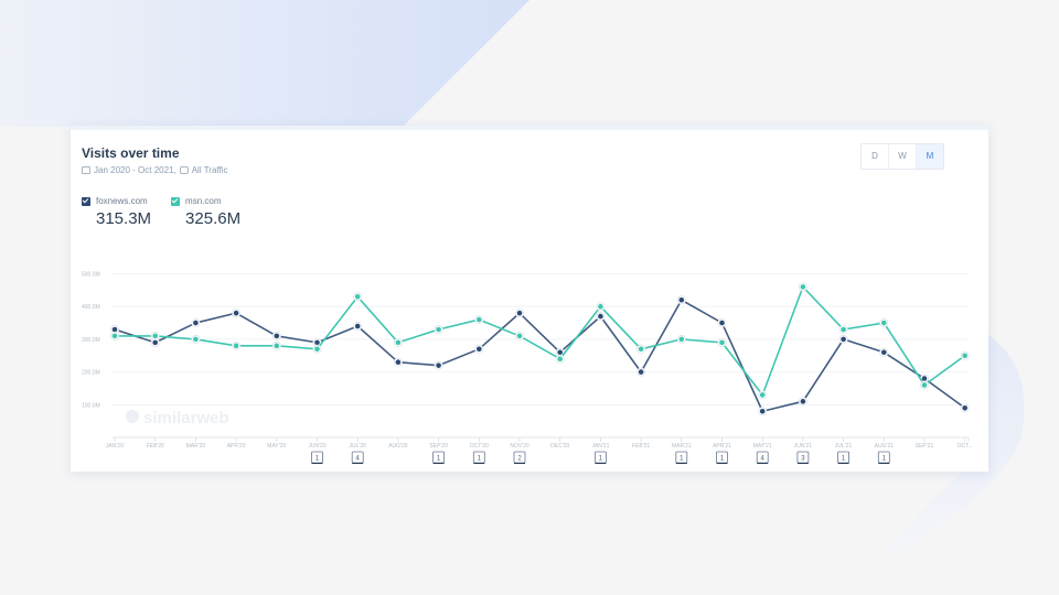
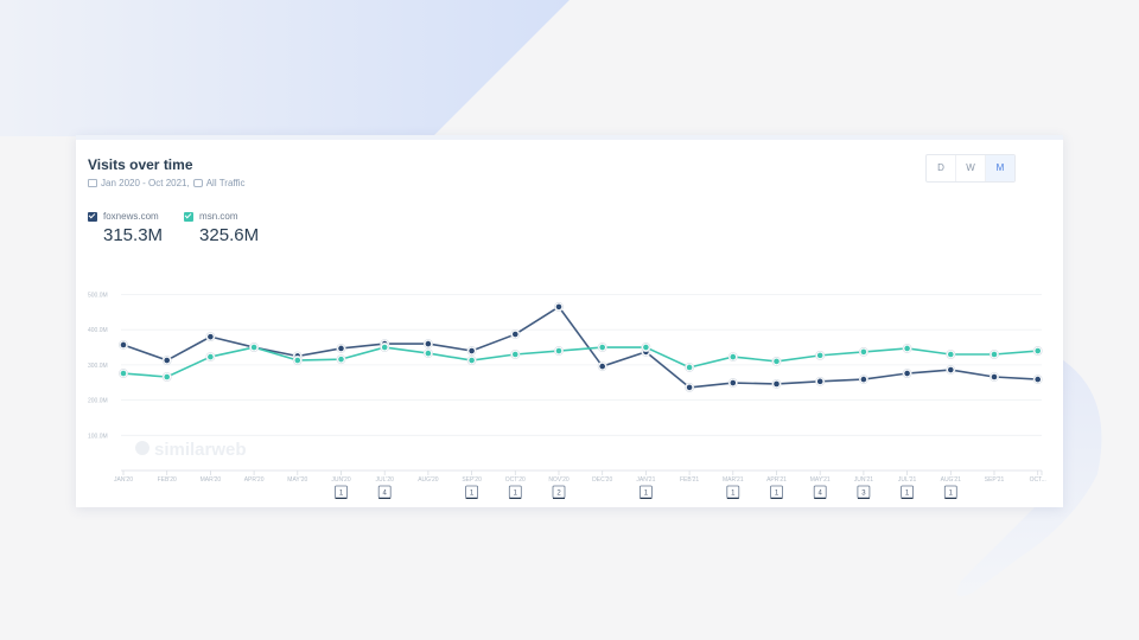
foxnews.com/JAN'20: 330M -> 360M
msn.com/JAN'20: 310M -> 280M
foxnews.com/FEB'20: 290M -> 310M
msn.com/FEB'20: 310M -> 270M
foxnews.com/MAR'20: 350M -> 380M
msn.com/MAR'20: 300M -> 320M
foxnews.com/APR'20: 380M -> 350M
msn.com/APR'20: 280M -> 350M
foxnews.com/MAY'20: 310M -> 320M
msn.com/MAY'20: 280M -> 310M
foxnews.com/JUN'20: 290M -> 350M
msn.com/JUN'20: 270M -> 320M
foxnews.com/JUL'20: 340M -> 360M
msn.com/JUL'20: 430M -> 350M
foxnews.com/AUG'20: 230M -> 360M
msn.com/AUG'20: 290M -> 330M
foxnews.com/SEP'20: 220M -> 340M
msn.com/SEP'20: 330M -> 310M
foxnews.com/OCT'20: 270M -> 390M
msn.com/OCT'20: 360M -> 330M
foxnews.com/NOV'20: 380M -> 460M
msn.com/NOV'20: 310M -> 340M
foxnews.com/DEC'20: 260M -> 300M
msn.com/DEC'20: 240M -> 350M
foxnews.com/JAN'21: 370M -> 340M
msn.com/JAN'21: 400M -> 350M
foxnews.com/FEB'21: 200M -> 240M
msn.com/FEB'21: 270M -> 290M
foxnews.com/MAR'21: 420M -> 250M
msn.com/MAR'21: 300M -> 320M
foxnews.com/APR'21: 350M -> 250M
msn.com/APR'21: 290M -> 310M
foxnews.com/MAY'21: 80M -> 250M
msn.com/MAY'21: 130M -> 330M
foxnews.com/JUN'21: 110M -> 260M
msn.com/JUN'21: 460M -> 340M
foxnews.com/JUL'21: 300M -> 280M
msn.com/JUL'21: 330M -> 350M
foxnews.com/AUG'21: 260M -> 290M
msn.com/AUG'21: 350M -> 330M
foxnews.com/SEP'21: 180M -> 270M
msn.com/SEP'21: 160M -> 330M
foxnews.com/OCT...: 90M -> 260M
msn.com/OCT...: 250M -> 340M
